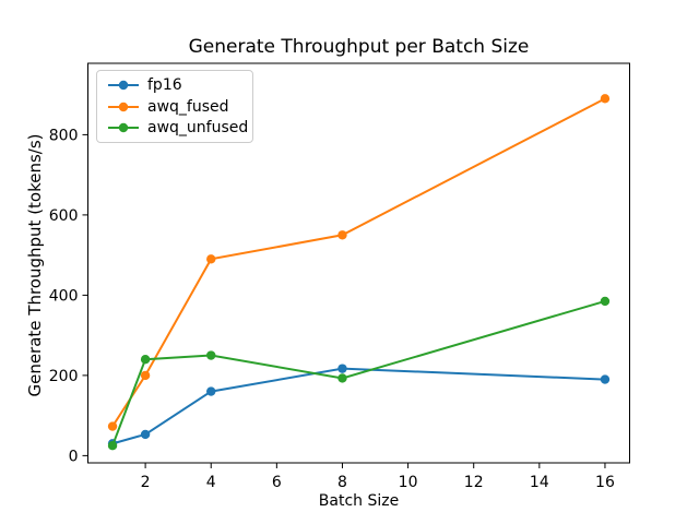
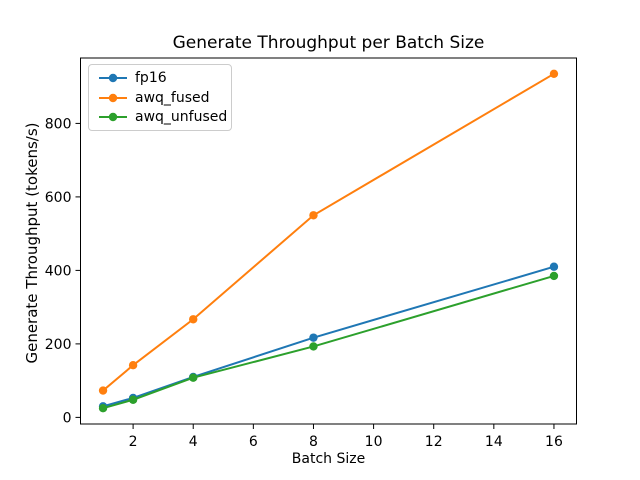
awq_fused/2: 200 -> 140
awq_unfused/2: 240 -> 50
fp16/4: 160 -> 110
awq_fused/4: 490 -> 270
awq_unfused/4: 250 -> 110
fp16/16: 190 -> 410
awq_fused/16: 890 -> 940
